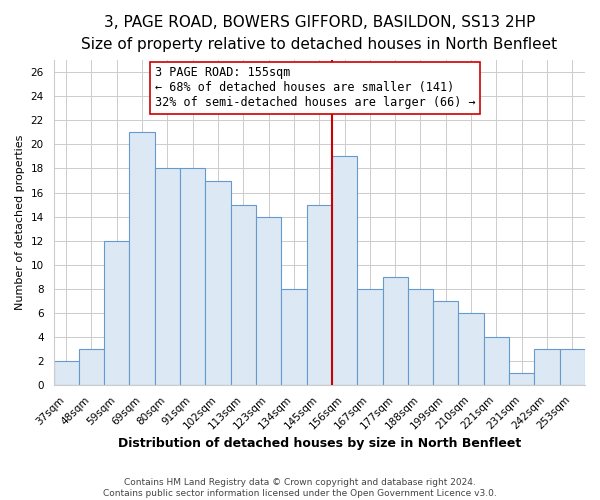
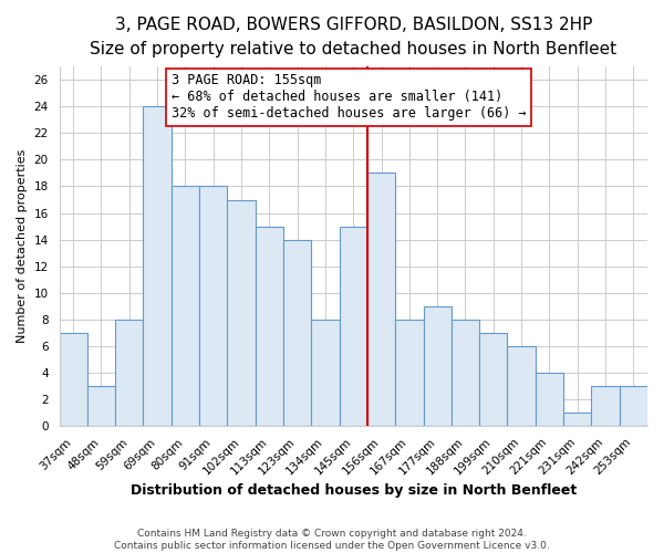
37sqm: 2 -> 7
59sqm: 12 -> 8
69sqm: 21 -> 24
